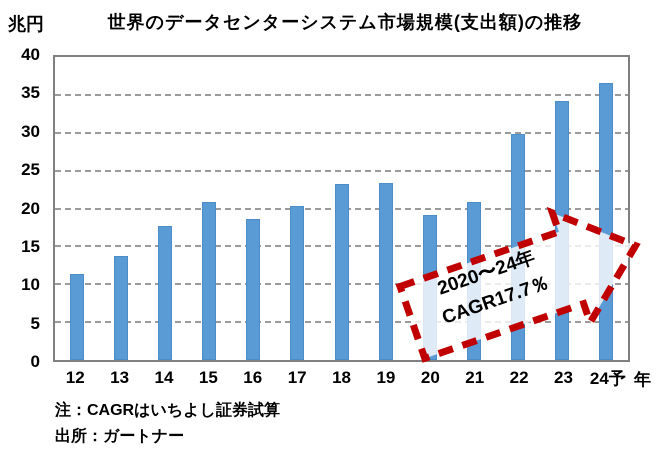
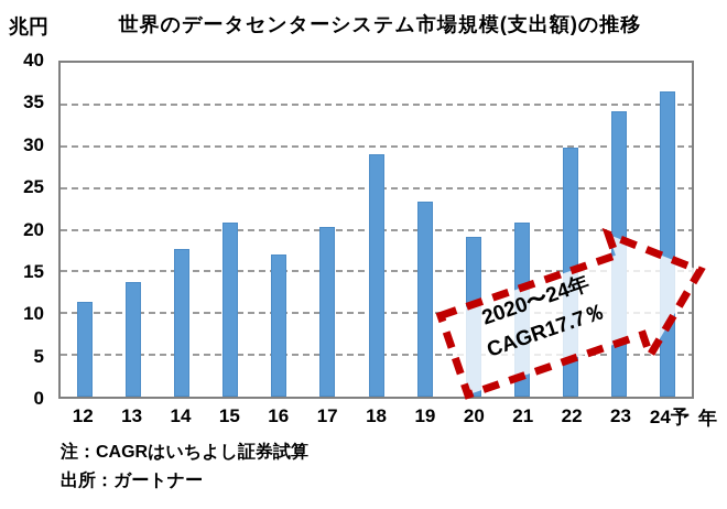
16: 19 -> 17
18: 23 -> 29
